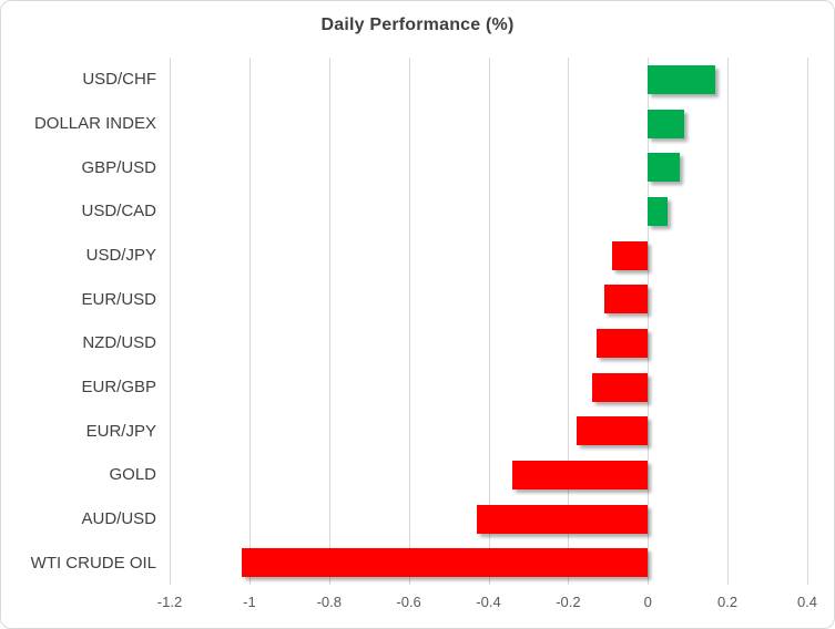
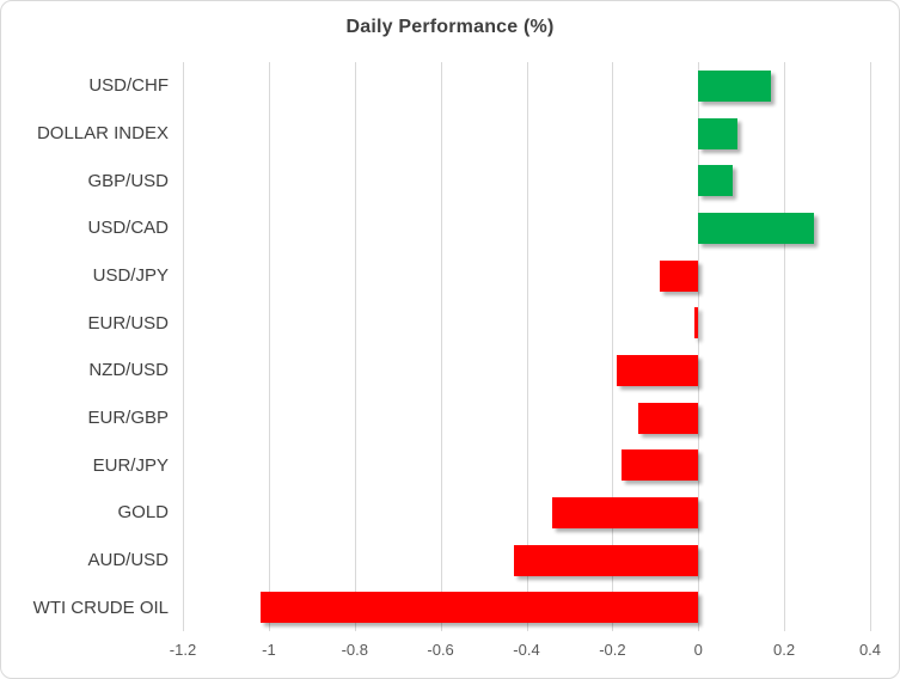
USD/CAD: 0.05 -> 0.27
EUR/USD: -0.11 -> -0.01
NZD/USD: -0.13 -> -0.19
